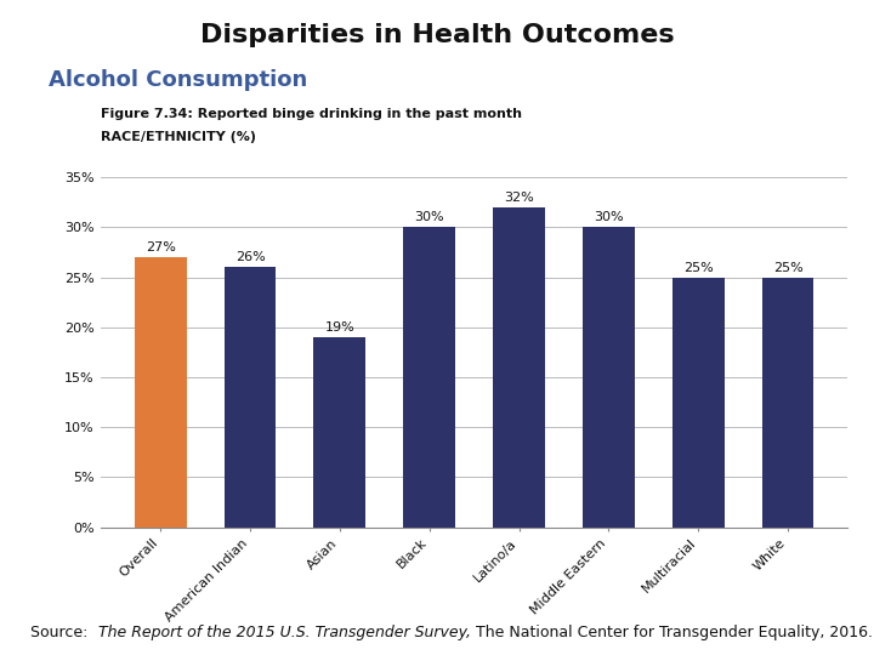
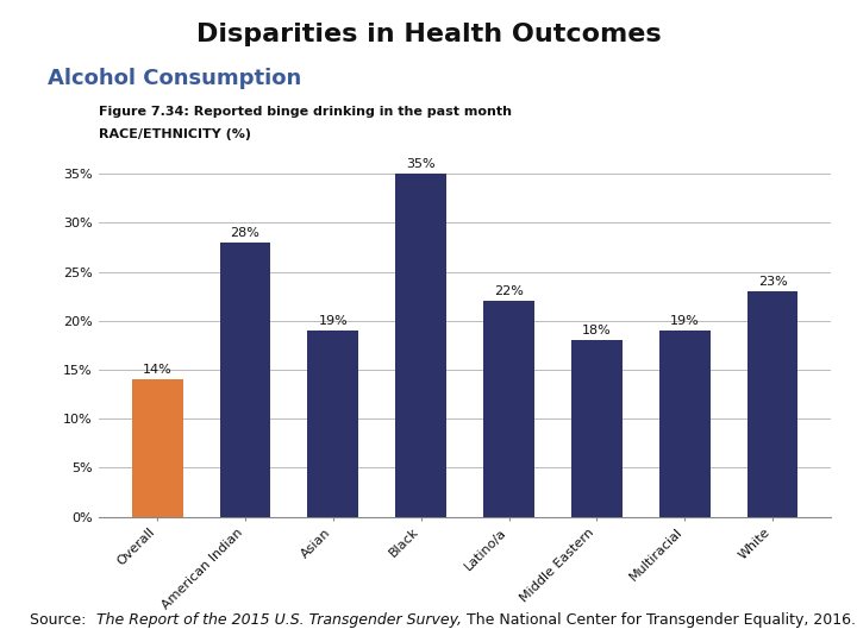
Overall: 27% -> 14%
American Indian: 26% -> 28%
Black: 30% -> 35%
Latino/a: 32% -> 22%
Middle Eastern: 30% -> 18%
Multiracial: 25% -> 19%
White: 25% -> 23%
